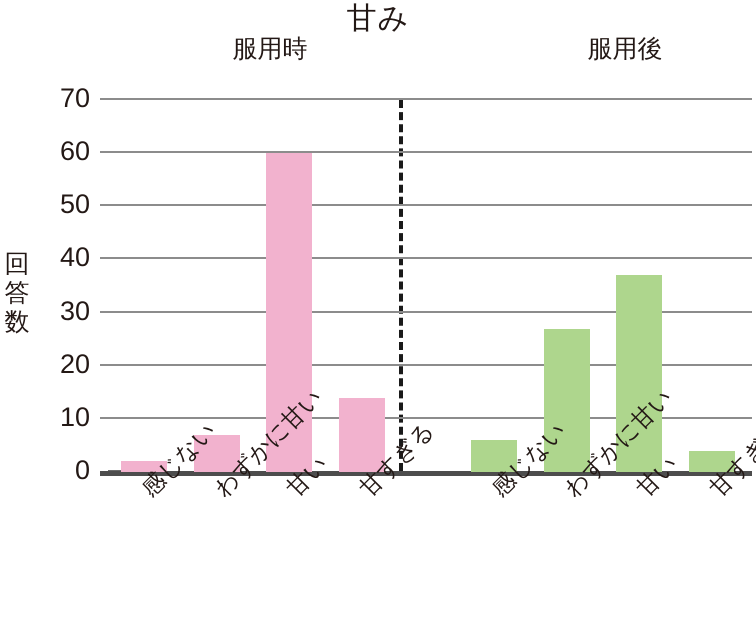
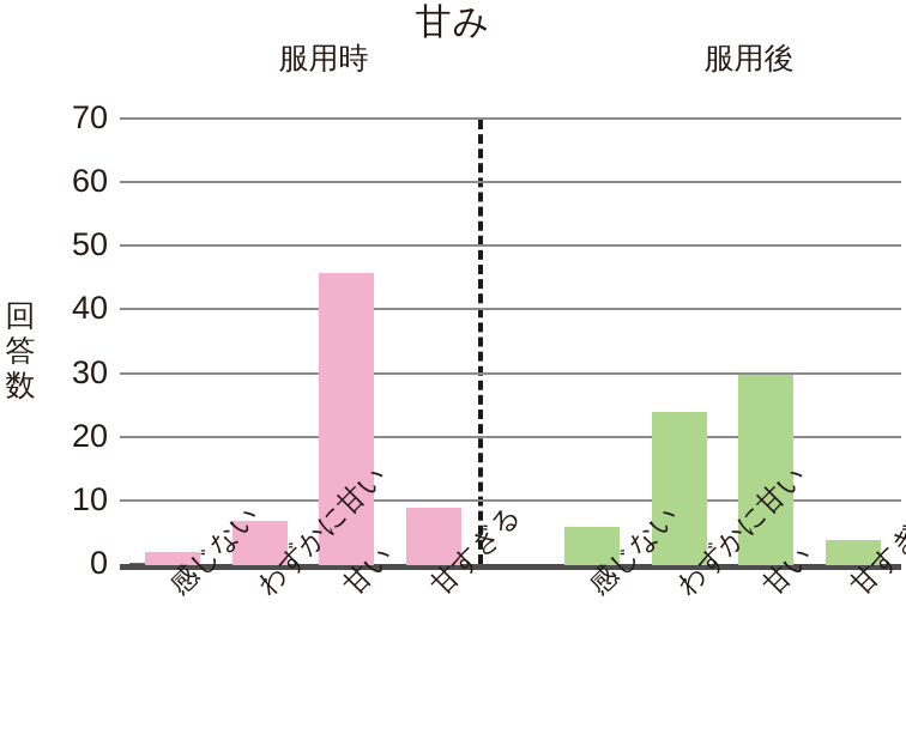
服用後/わずかに甘い: 27 -> 24
服用時/甘い: 60 -> 46
服用後/甘い: 37 -> 30
服用時/甘すぎる: 14 -> 9
